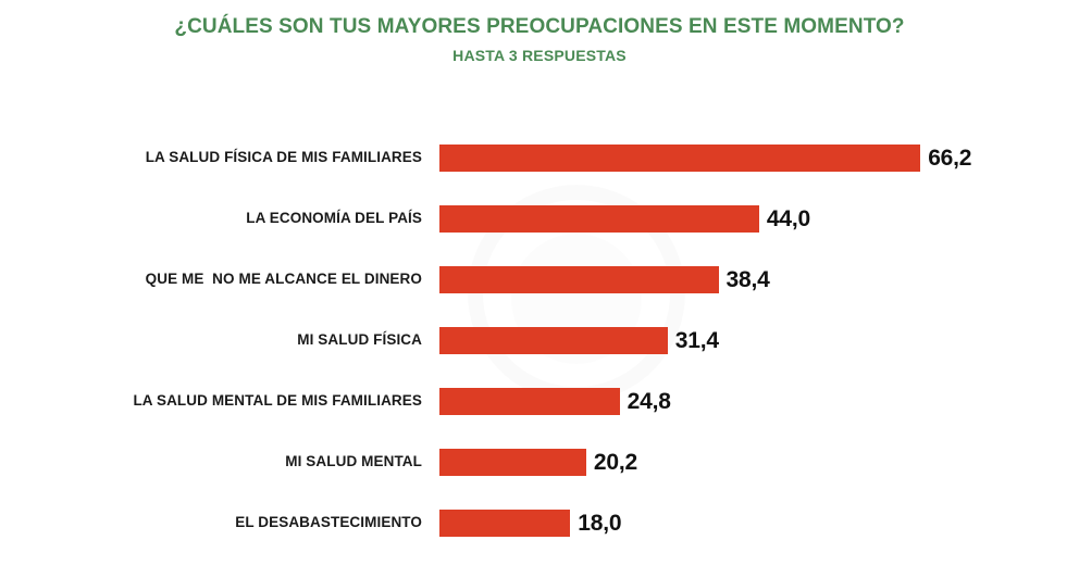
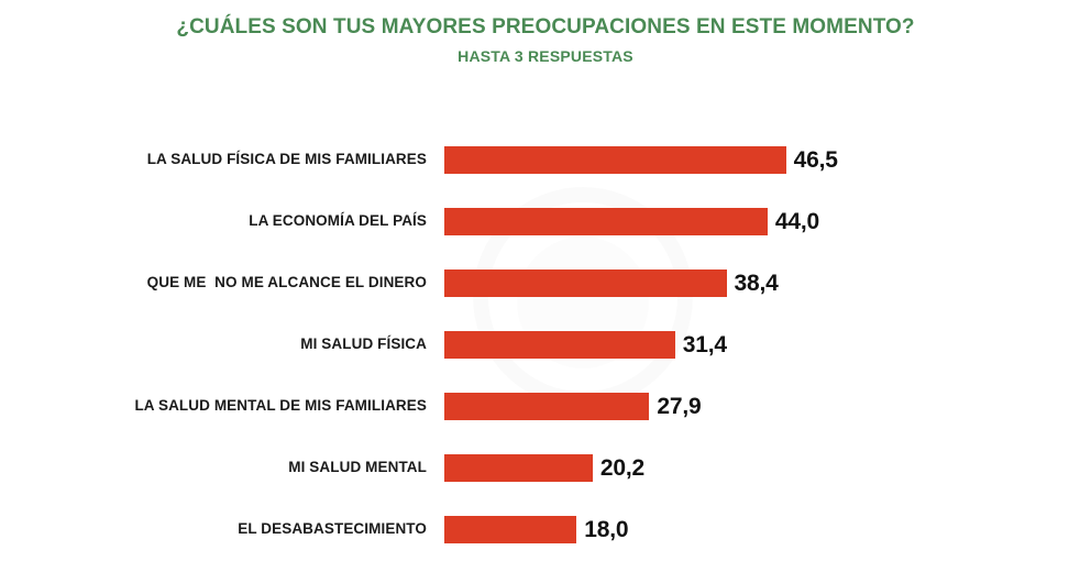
LA SALUD FÍSICA DE MIS FAMILIARES: 66,2 -> 46,5
LA SALUD MENTAL DE MIS FAMILIARES: 24,8 -> 27,9
